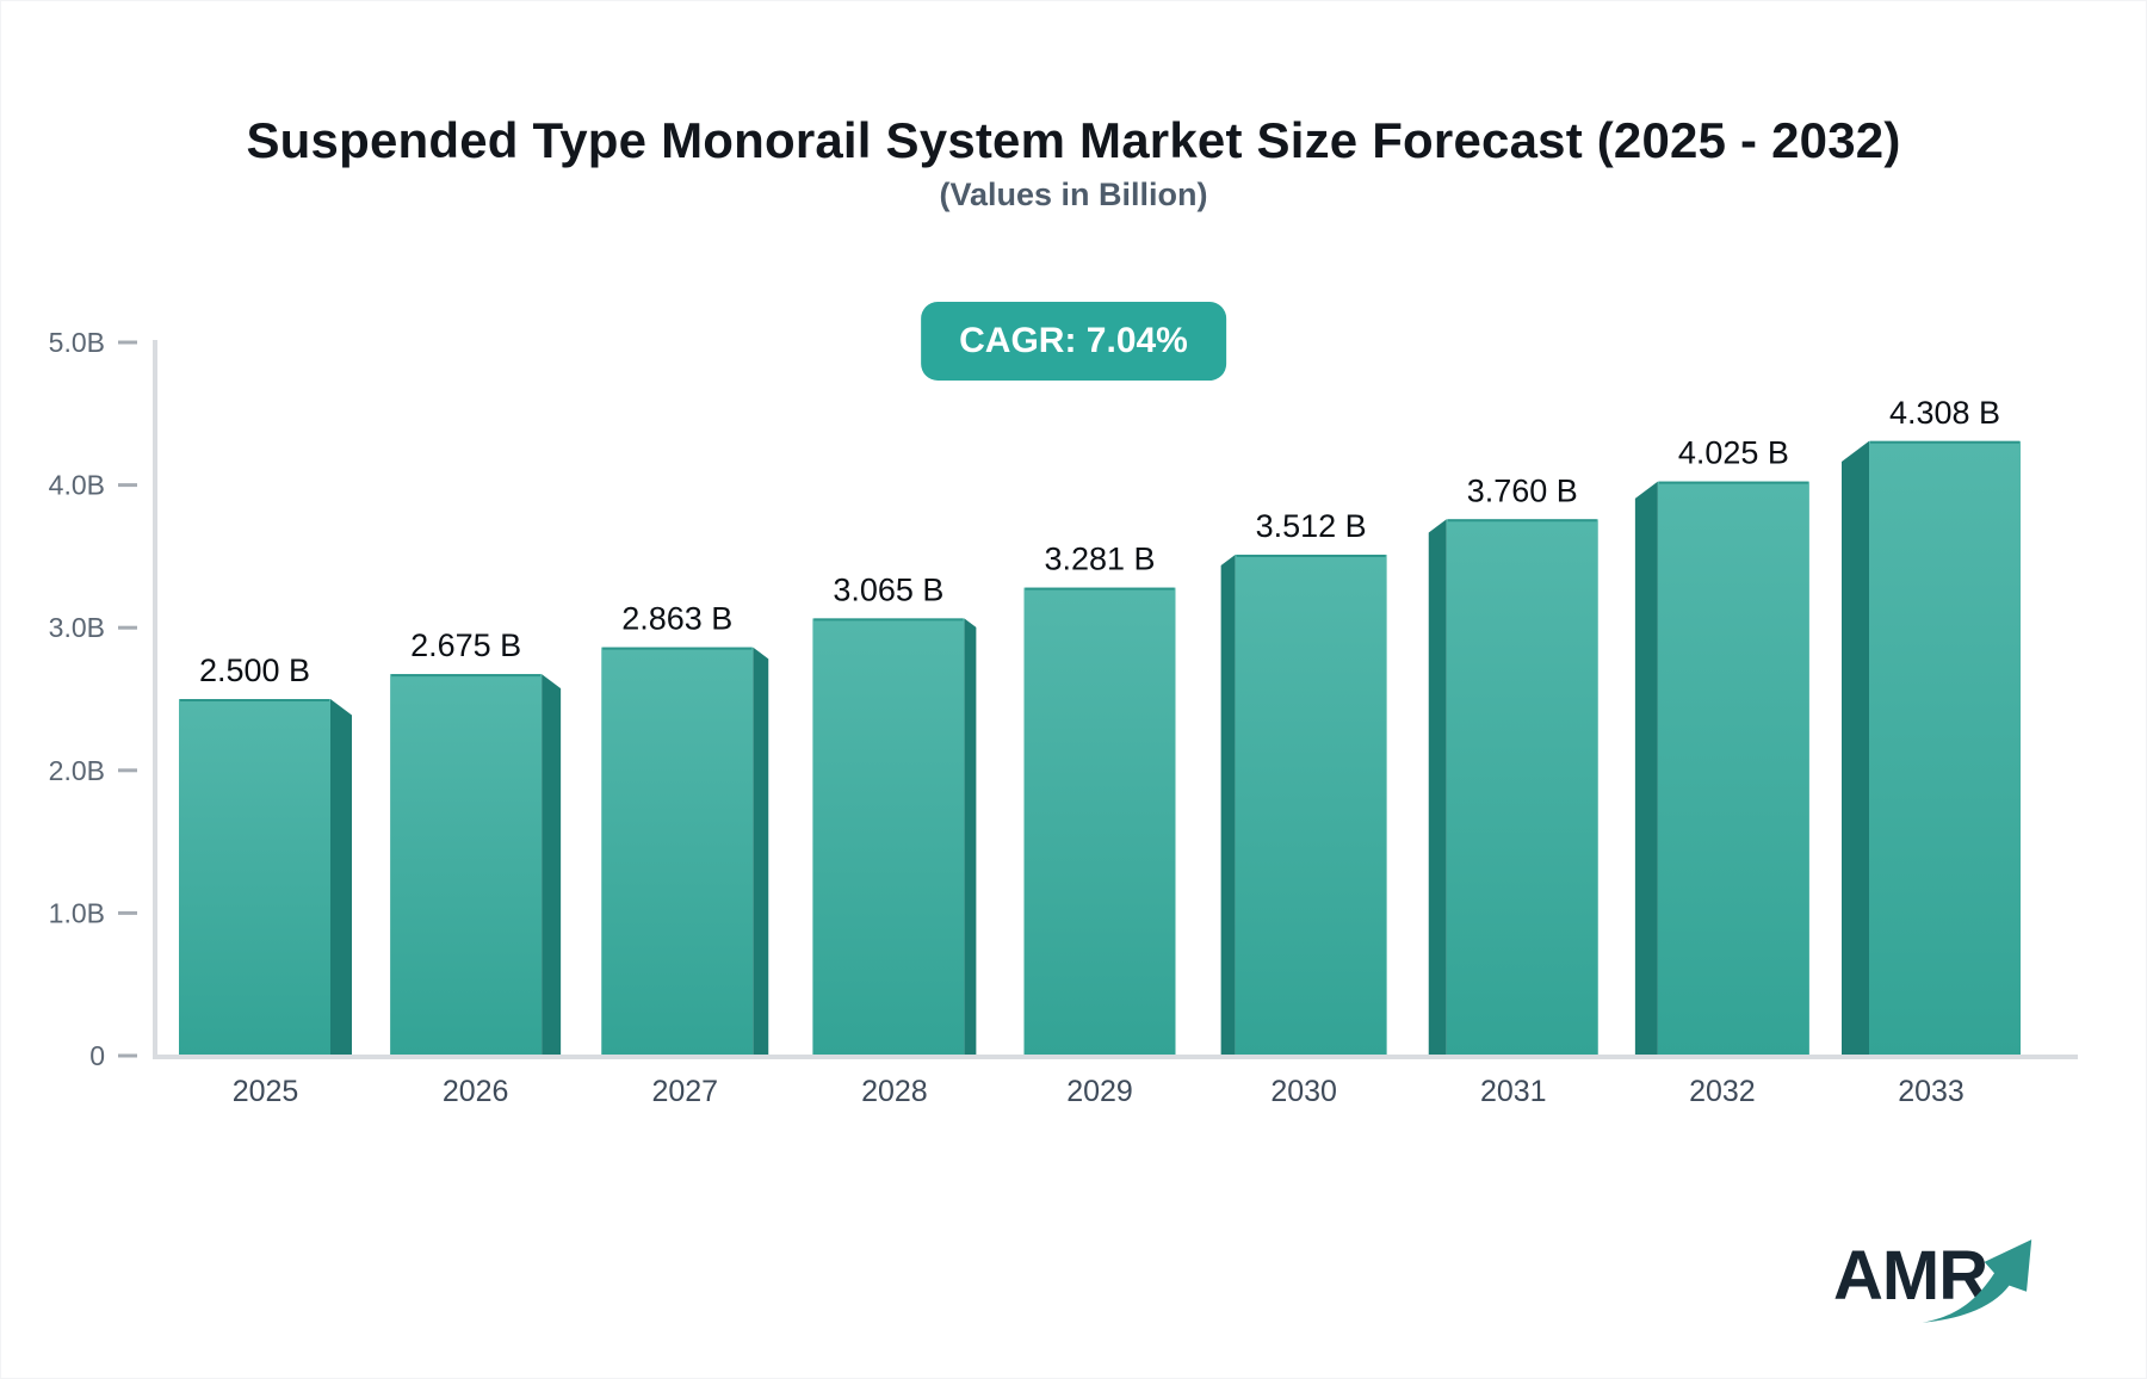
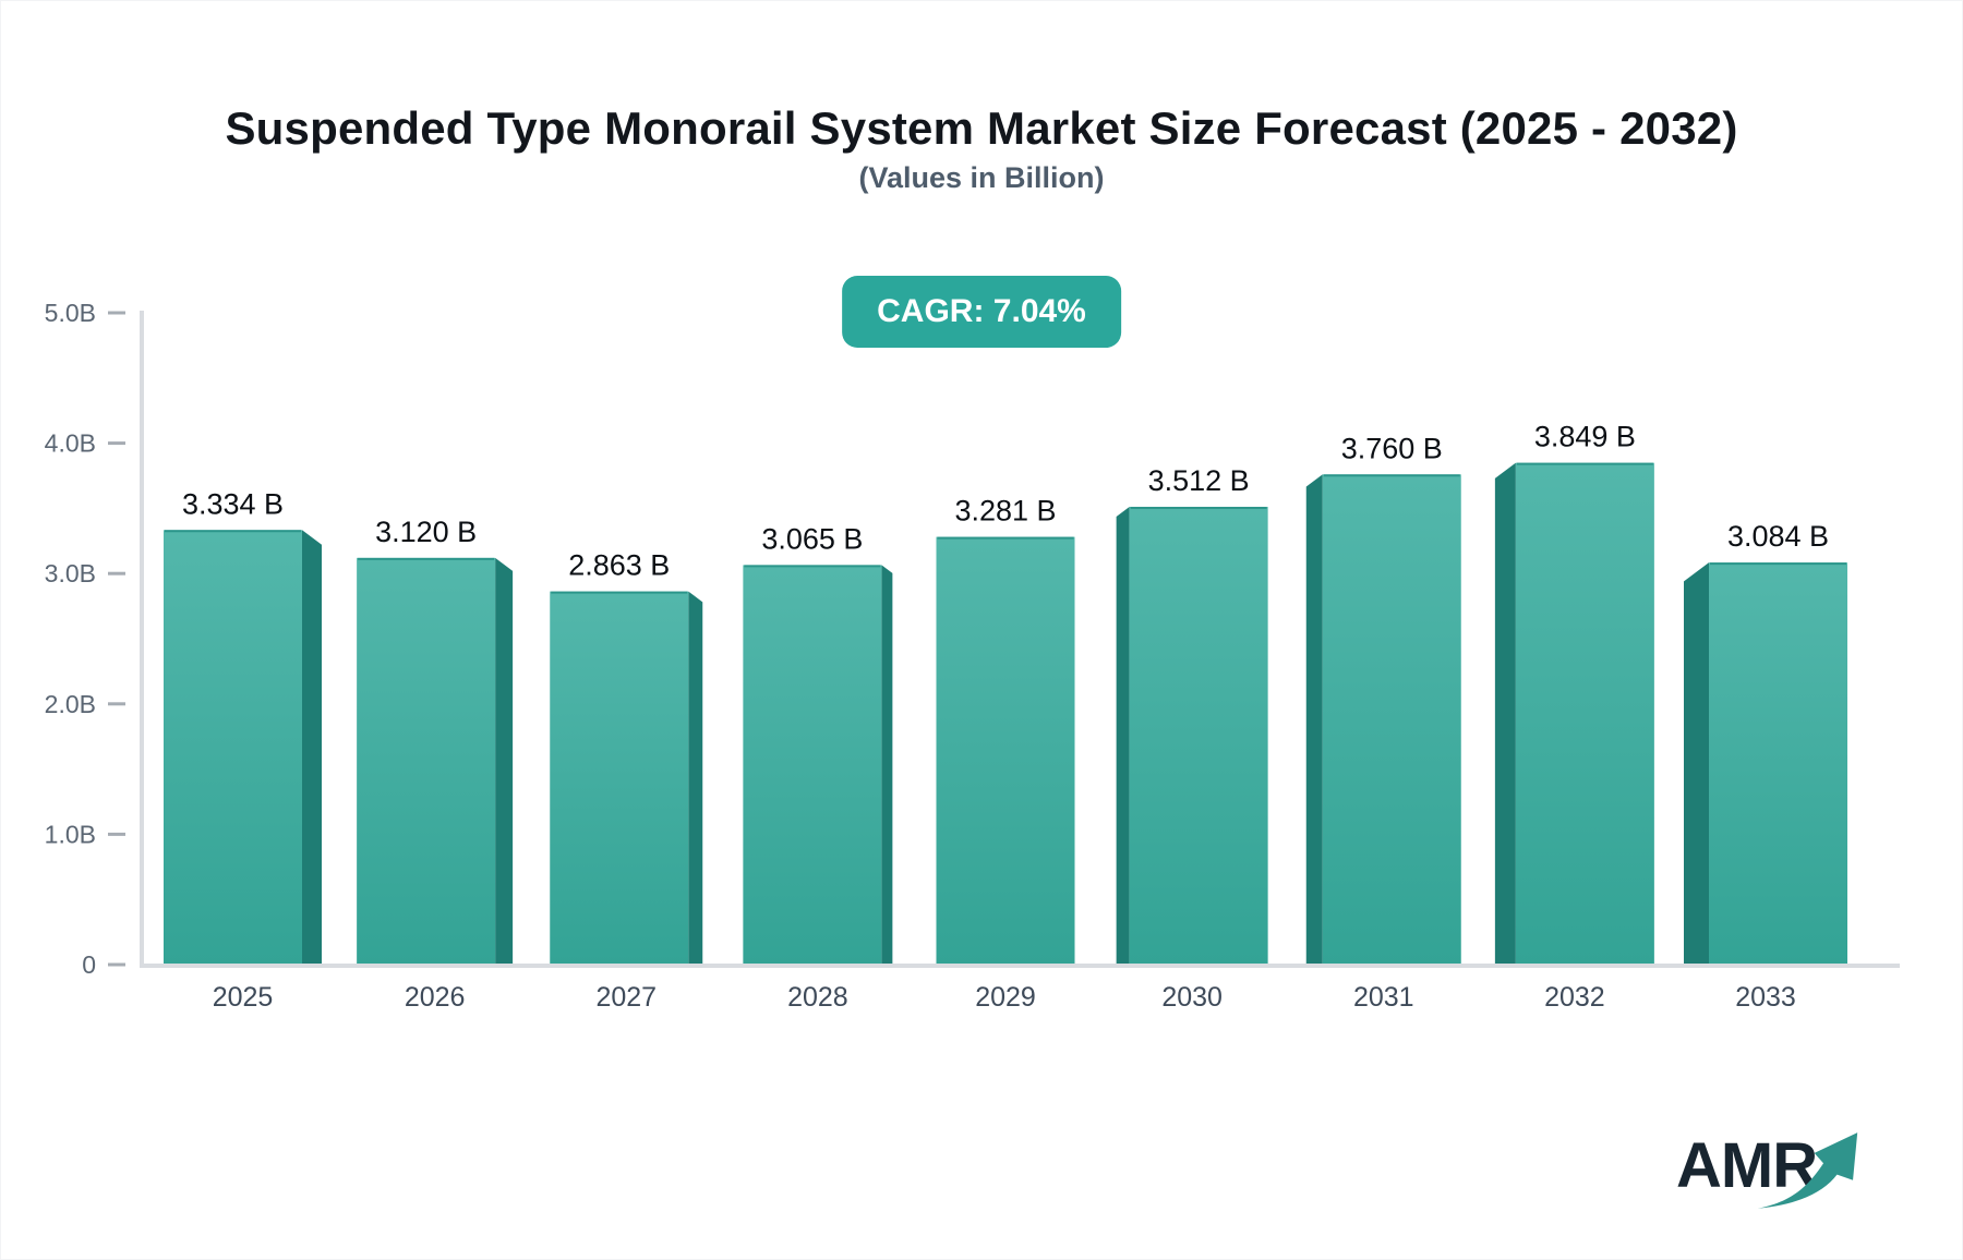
2025: 2.500 -> 3.334
2026: 2.675 -> 3.120
2032: 4.025 -> 3.849
2033: 4.308 -> 3.084
